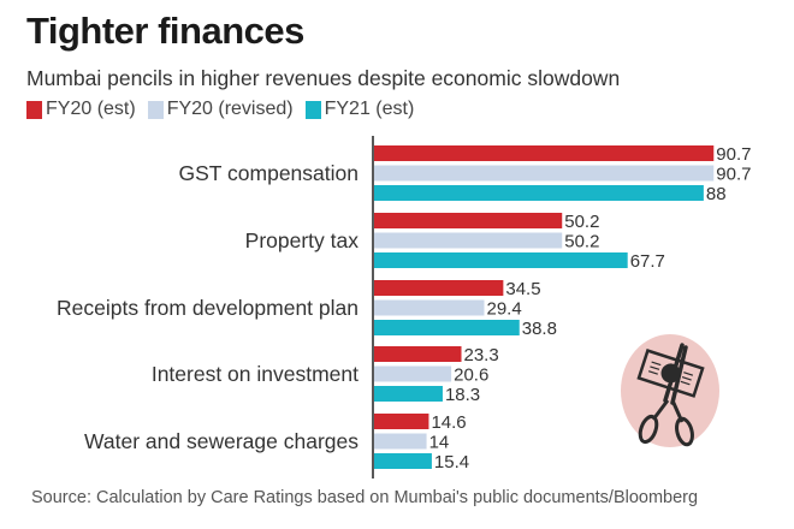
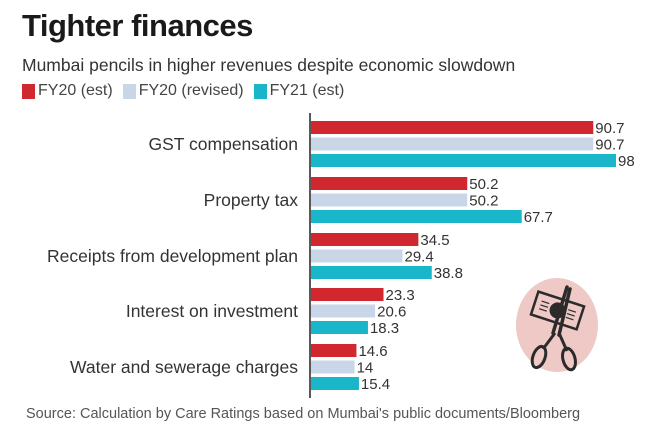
FY21 (est)/GST compensation: 88 -> 98
